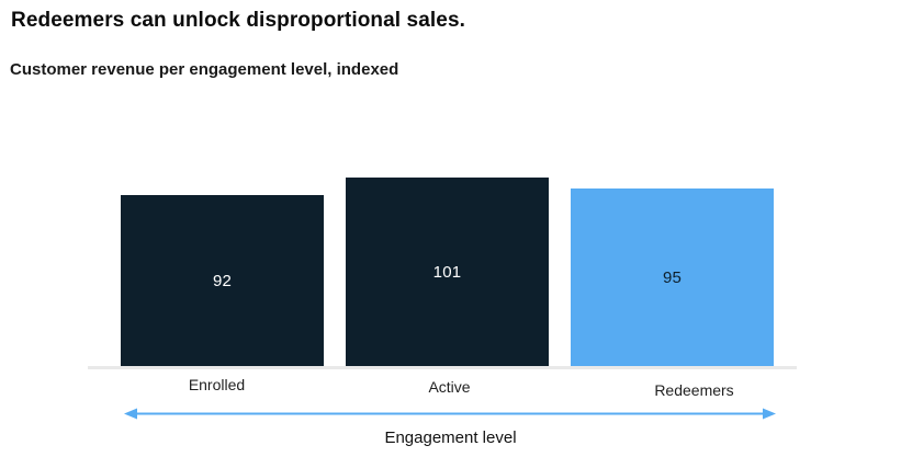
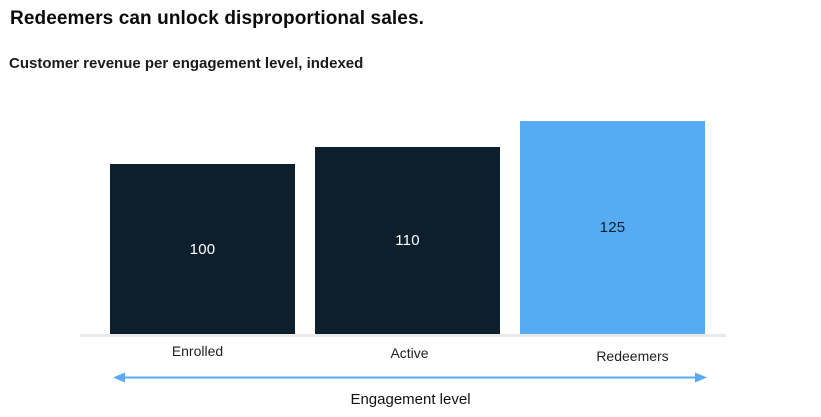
Enrolled: 92 -> 100
Active: 101 -> 110
Redeemers: 95 -> 125
